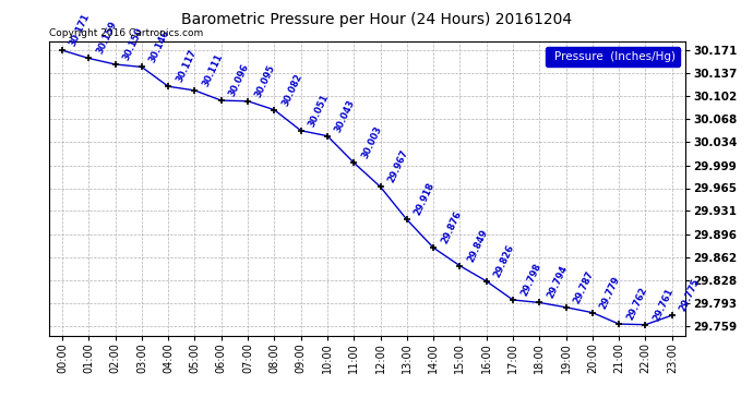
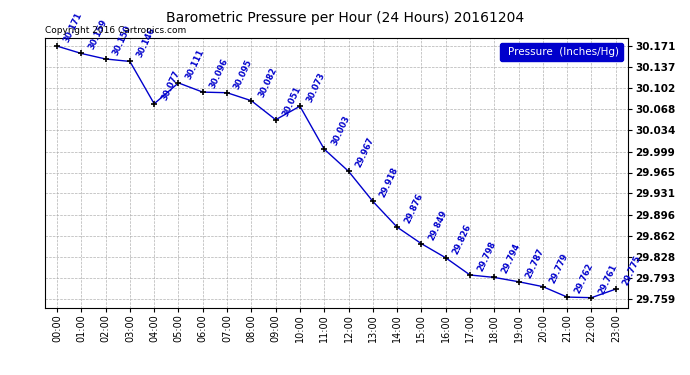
04:00: 30.117 -> 30.077
10:00: 30.043 -> 30.073
